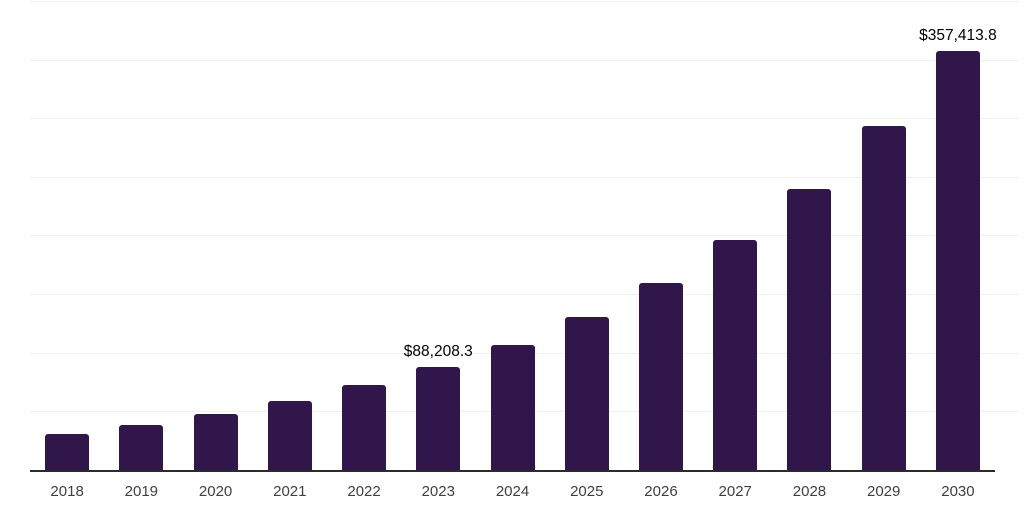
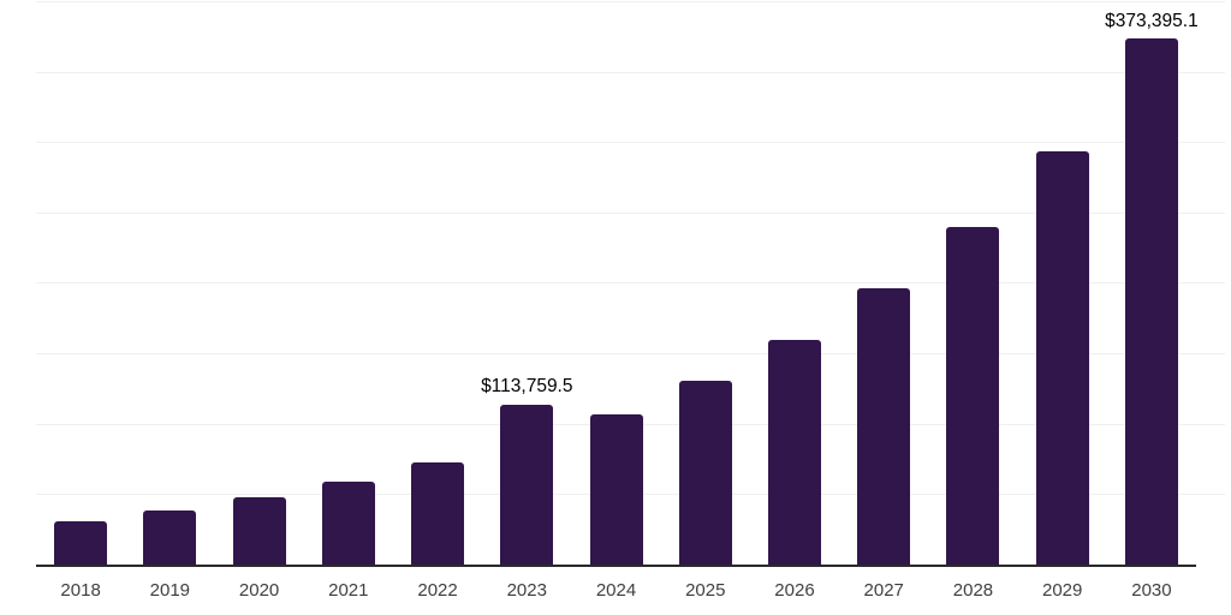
2023: $88,208.3 -> $113,759.5
2030: $357,413.8 -> $373,395.1
